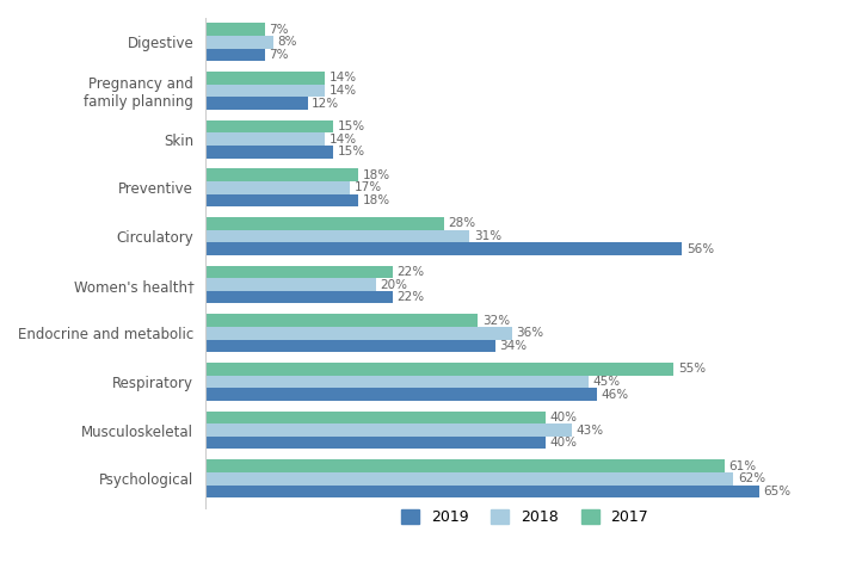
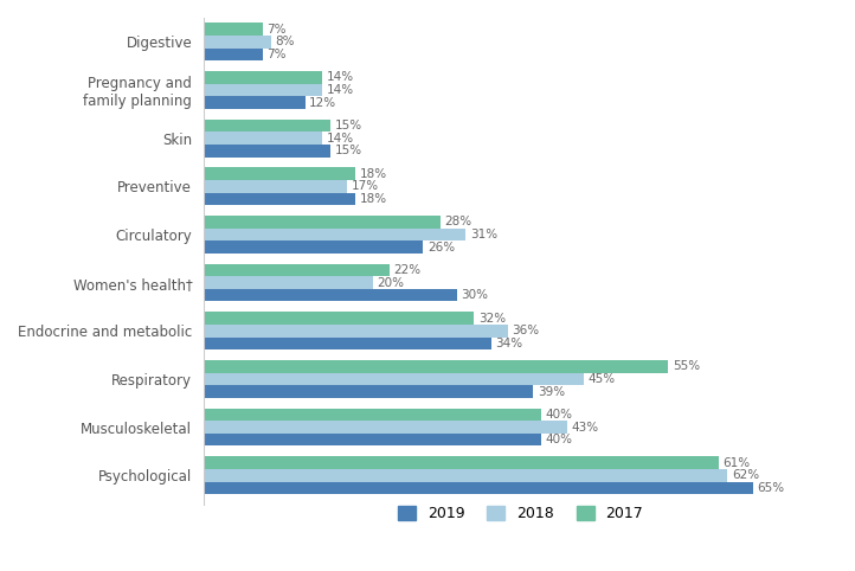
2019/Circulatory: 56% -> 26%
2019/Women's health†: 22% -> 30%
2019/Respiratory: 46% -> 39%
